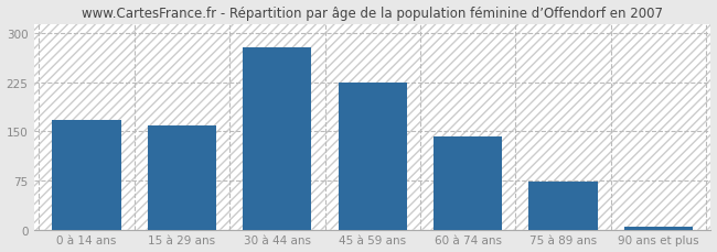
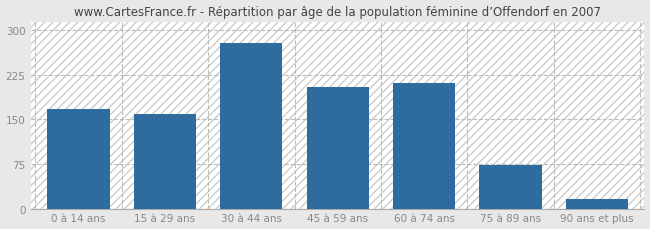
45 à 59 ans: 225 -> 204
60 à 74 ans: 143 -> 212
90 ans et plus: 5 -> 16
